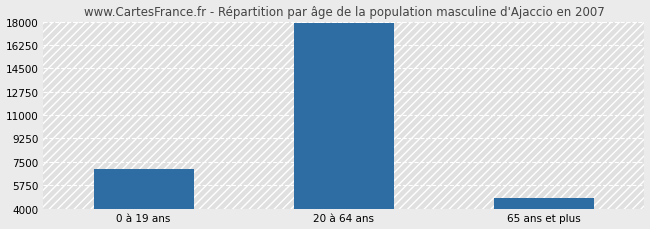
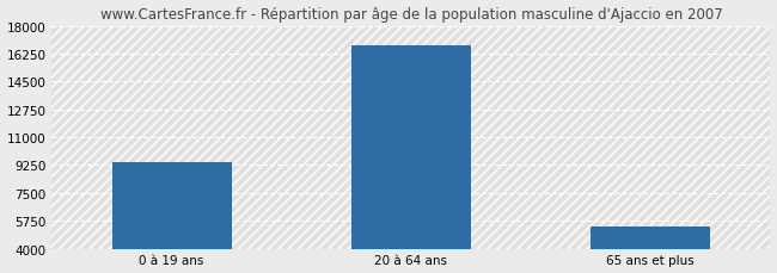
0 à 19 ans: 7000 -> 9400
20 à 64 ans: 17900 -> 16800
65 ans et plus: 4800 -> 5400
